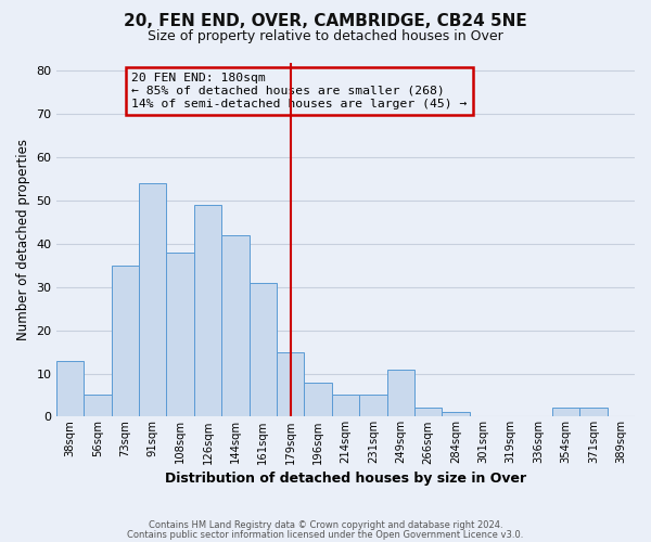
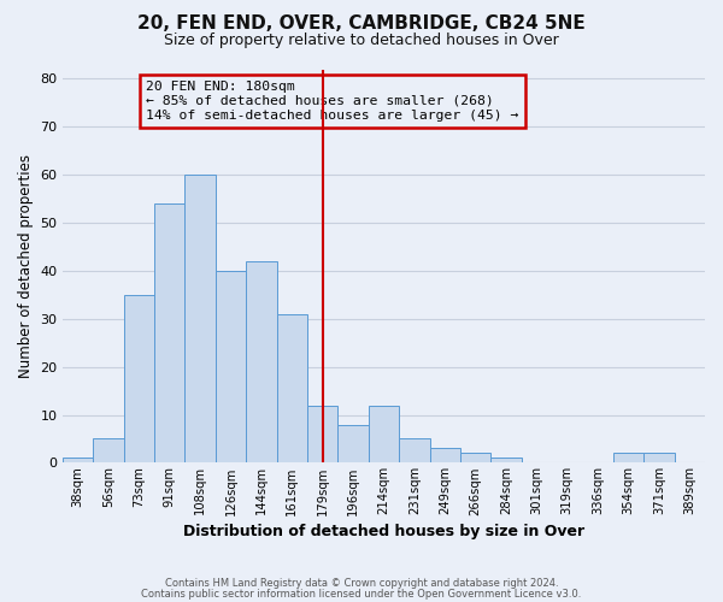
38sqm: 13 -> 1
108sqm: 38 -> 60
126sqm: 49 -> 40
179sqm: 15 -> 12
214sqm: 5 -> 12
249sqm: 11 -> 3
